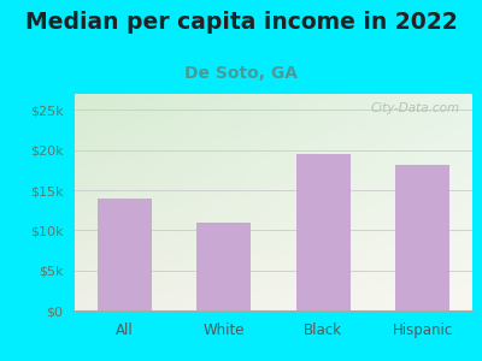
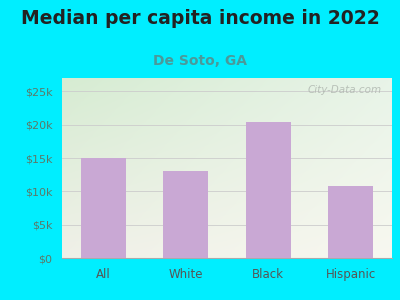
All: $14.0k -> $15.0k
White: $11.0k -> $13.0k
Black: $19.5k -> $20.4k
Hispanic: $18.2k -> $10.8k
